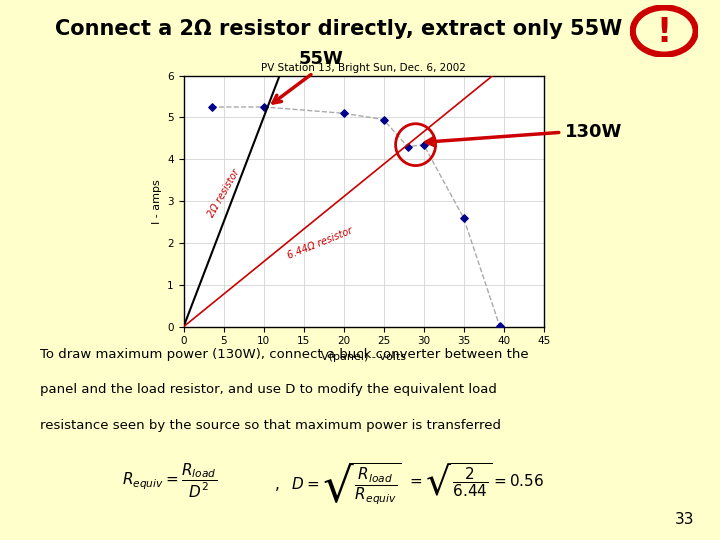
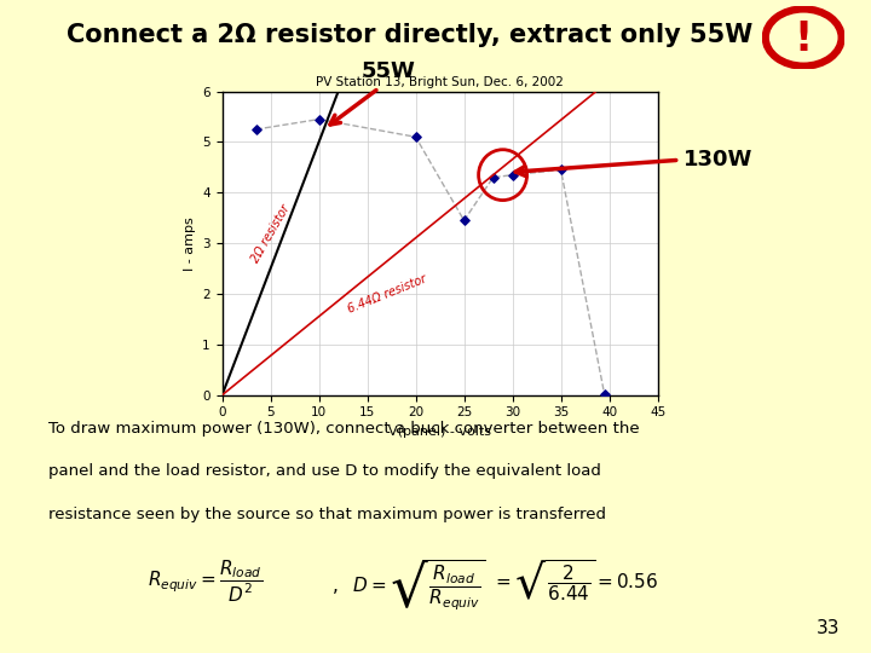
10: 5.25 -> 5.45
25: 4.95 -> 3.45
35: 2.60 -> 4.45
